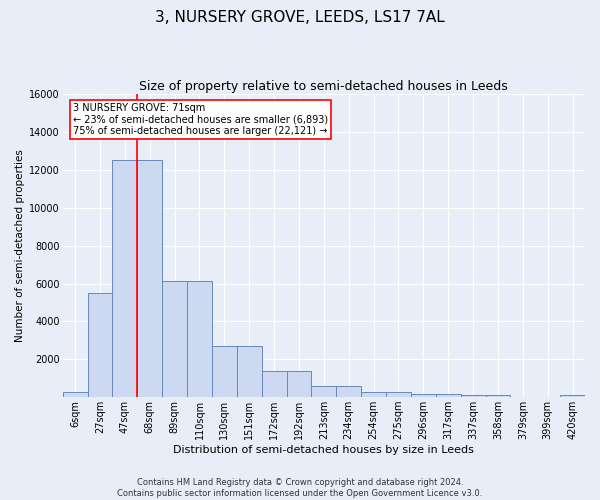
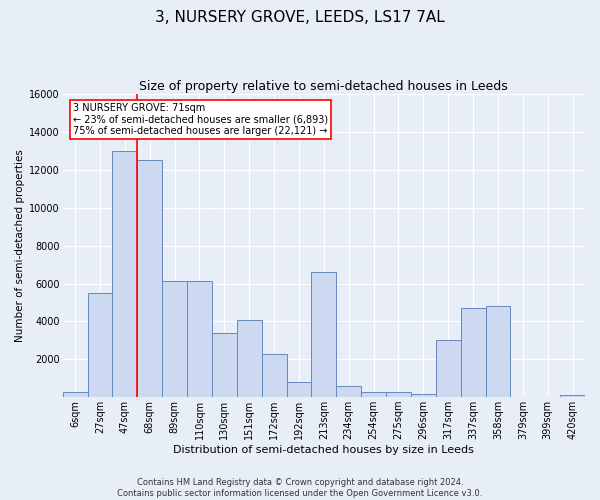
47sqm: 12500 -> 13000
130sqm: 2700 -> 3400
151sqm: 2700 -> 4100
172sqm: 1400 -> 2300
192sqm: 1400 -> 800
213sqm: 600 -> 6600
317sqm: 200 -> 3000
337sqm: 100 -> 4700
358sqm: 100 -> 4800
